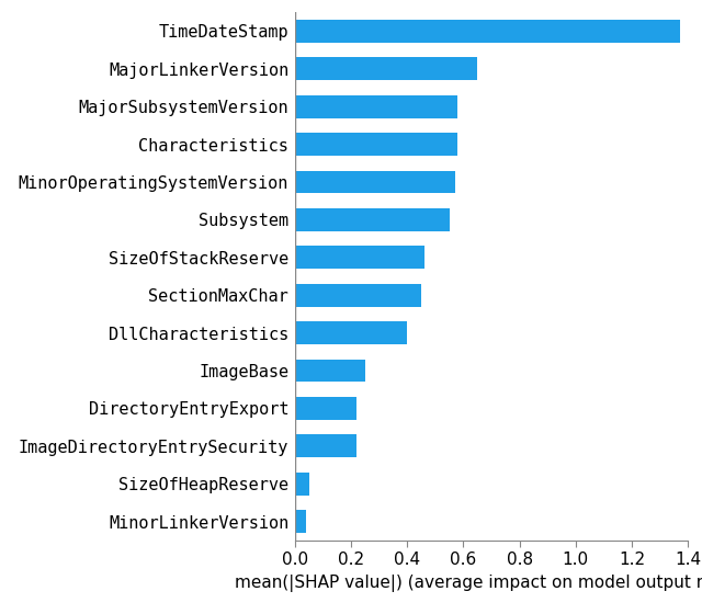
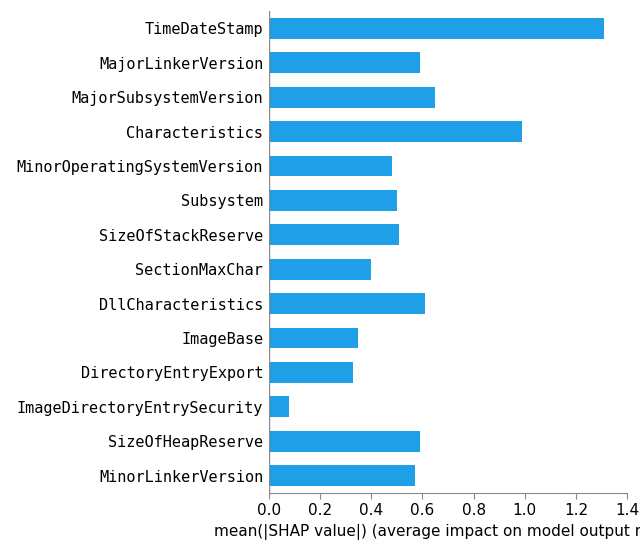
TimeDateStamp: 1.37 -> 1.31
MajorLinkerVersion: 0.65 -> 0.59
MajorSubsystemVersion: 0.58 -> 0.65
Characteristics: 0.58 -> 0.99
MinorOperatingSystemVersion: 0.57 -> 0.48
Subsystem: 0.55 -> 0.50
SizeOfStackReserve: 0.46 -> 0.51
SectionMaxChar: 0.45 -> 0.40
DllCharacteristics: 0.40 -> 0.61
ImageBase: 0.25 -> 0.35
DirectoryEntryExport: 0.22 -> 0.33
ImageDirectoryEntrySecurity: 0.22 -> 0.08
SizeOfHeapReserve: 0.05 -> 0.59
MinorLinkerVersion: 0.04 -> 0.57
